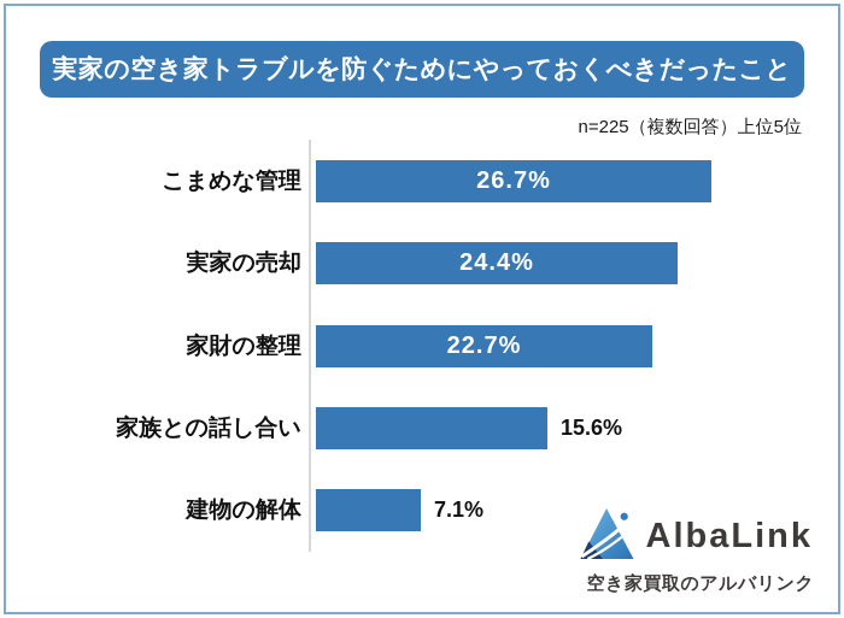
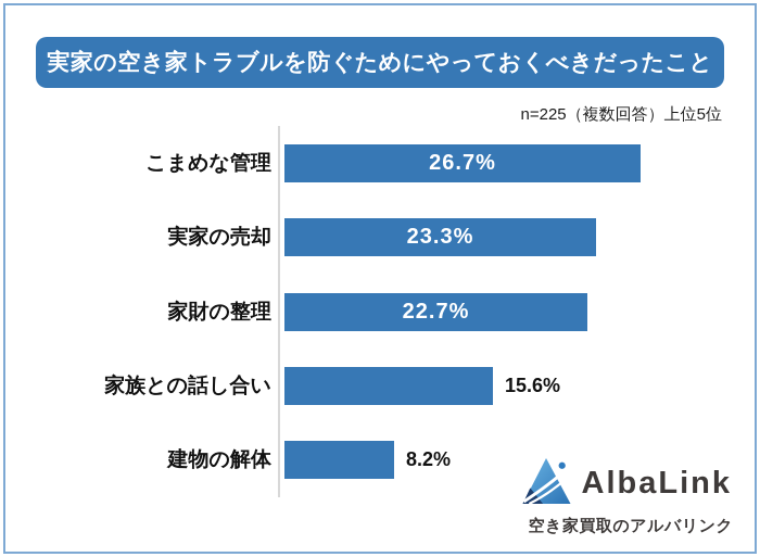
実家の売却: 24.4% -> 23.3%
建物の解体: 7.1% -> 8.2%
